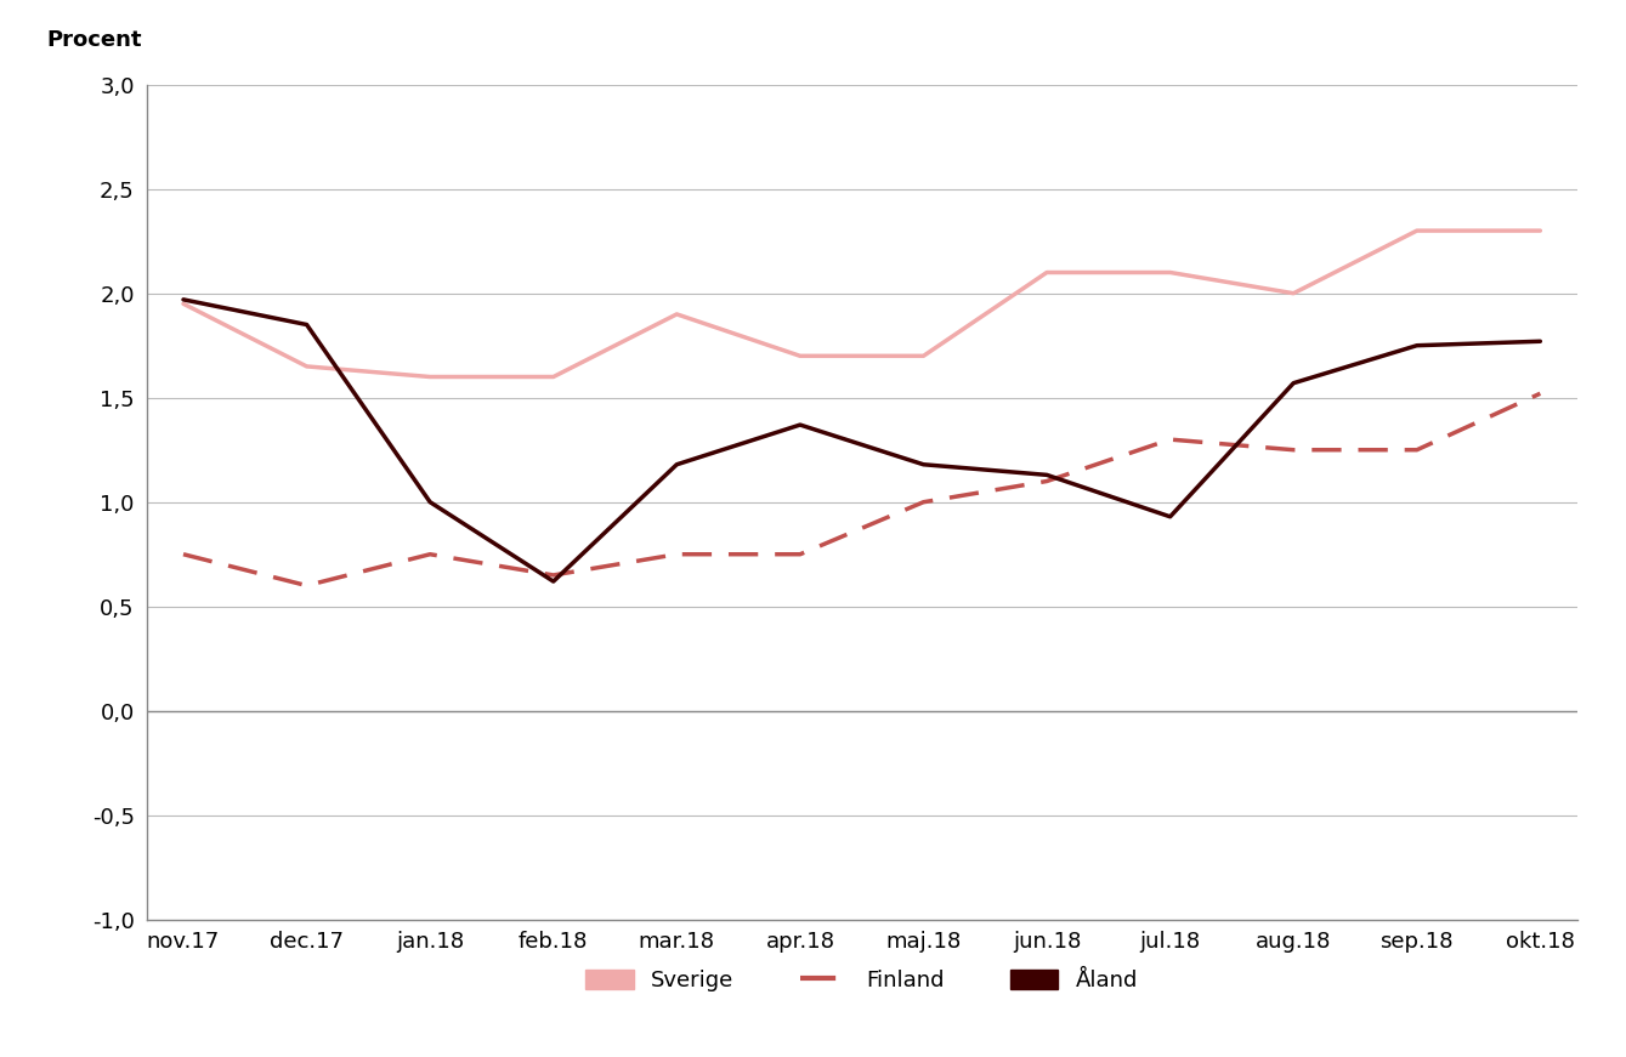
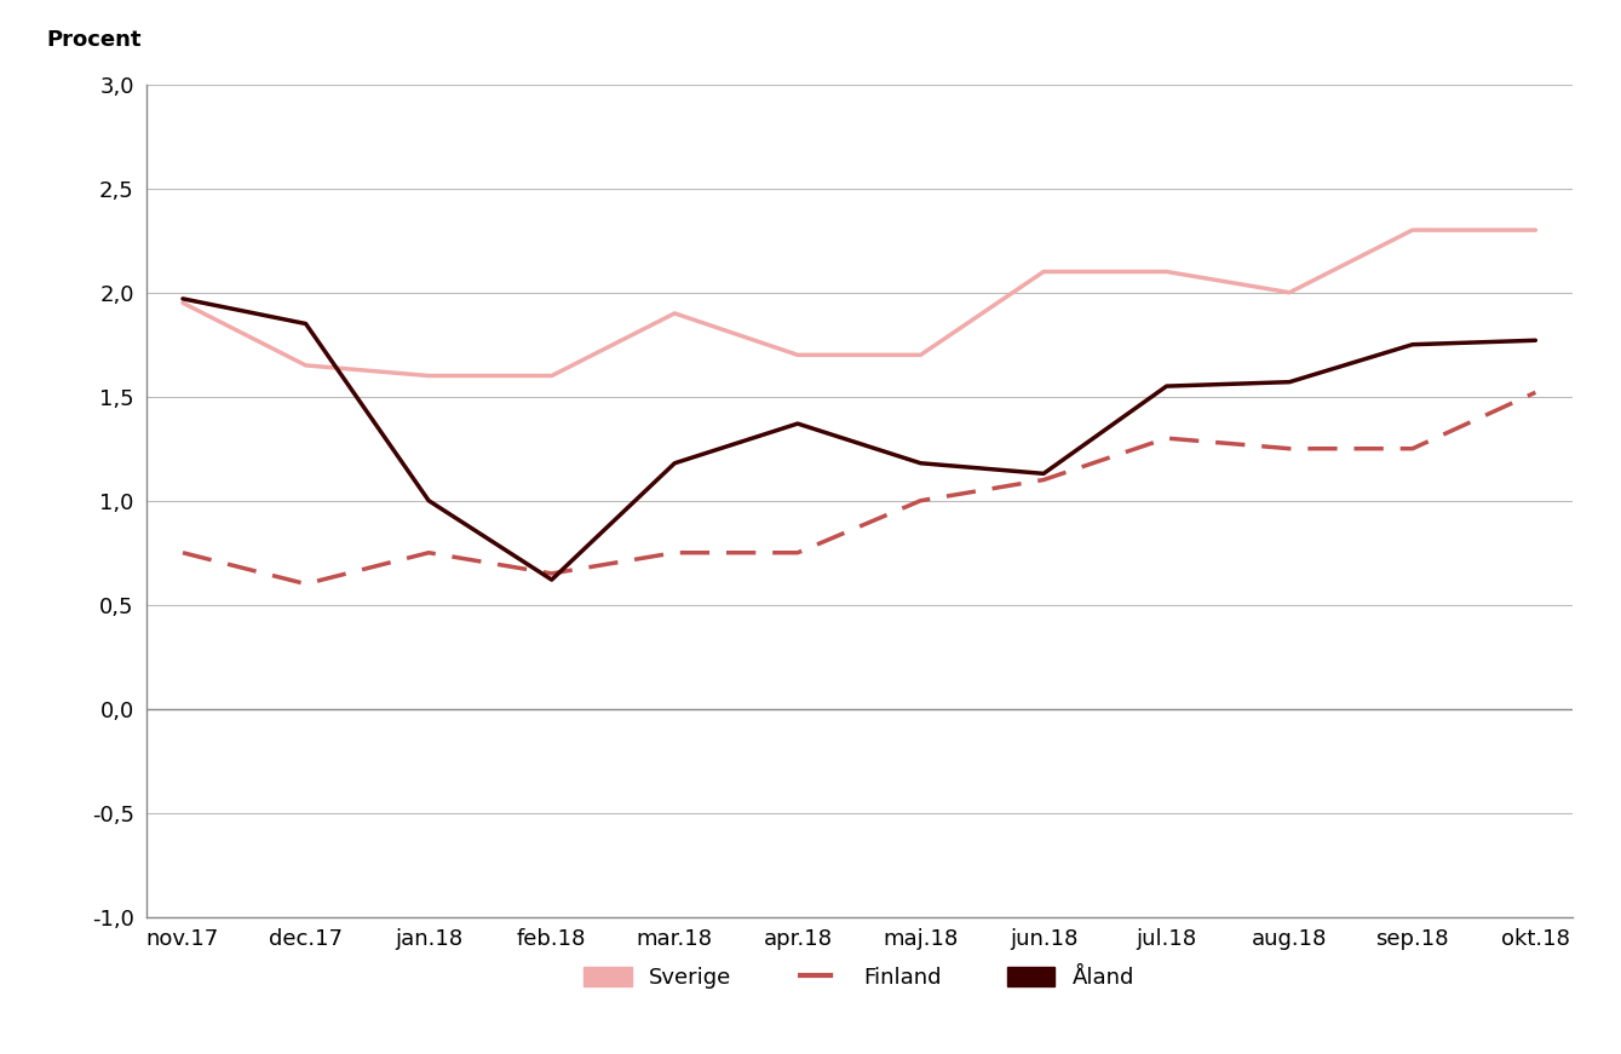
Åland/jul.18: 0,93 -> 1,55
